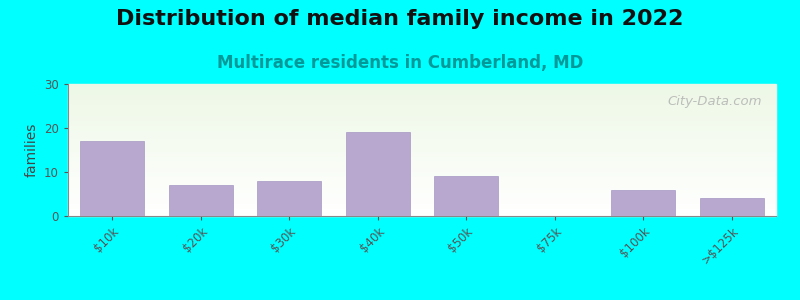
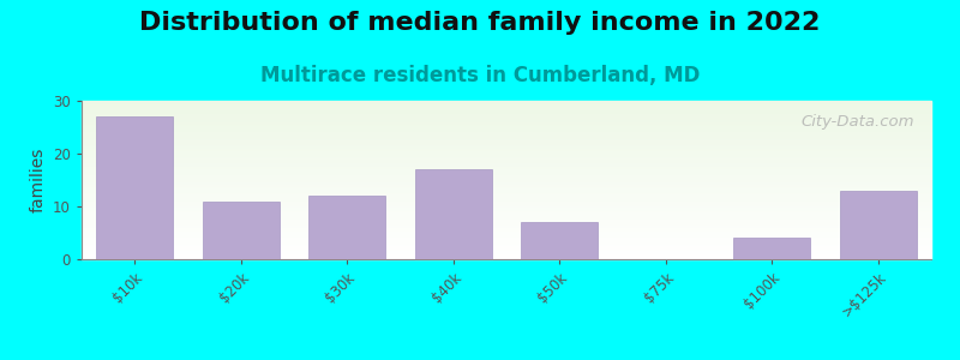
$10k: 17 -> 27
$20k: 7 -> 11
$30k: 8 -> 12
$40k: 19 -> 17
$50k: 9 -> 7
$100k: 6 -> 4
>$125k: 4 -> 13
